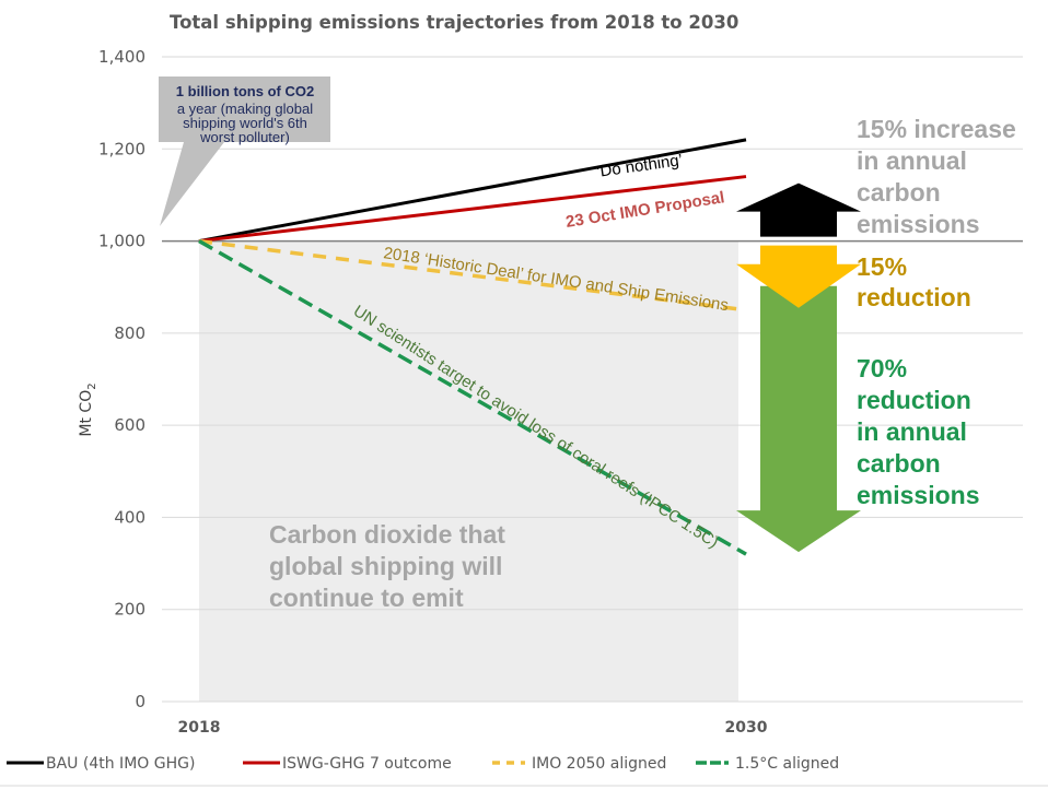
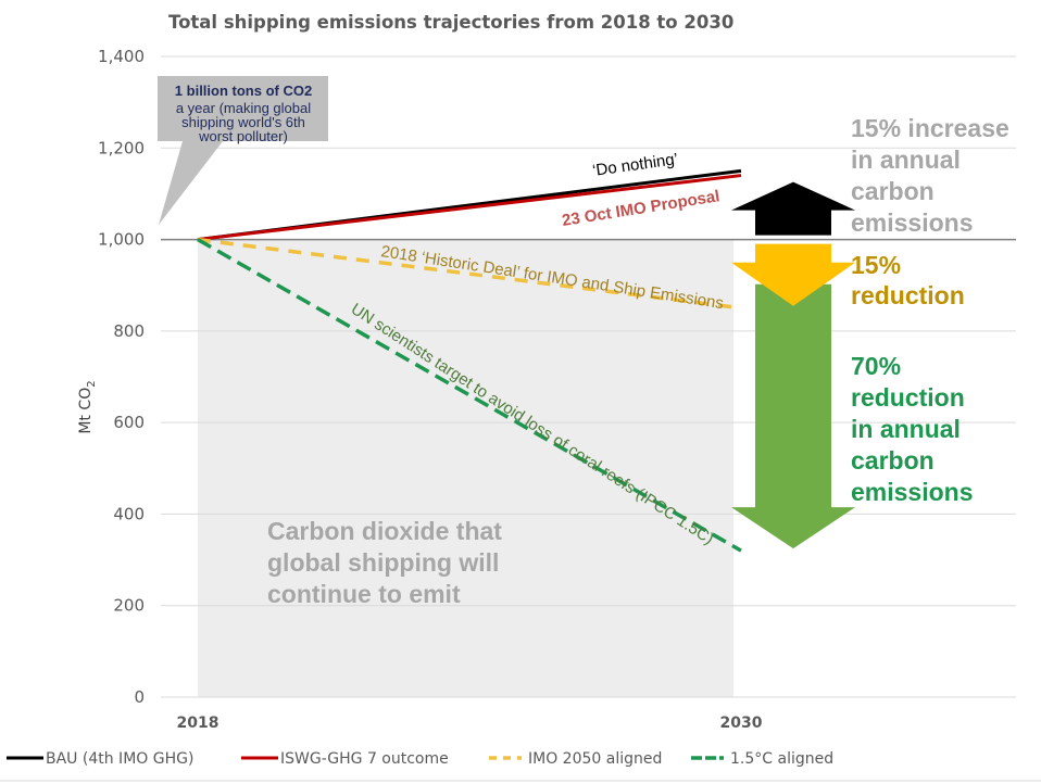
BAU (4th IMO GHG)/2030: 1220 -> 1150
